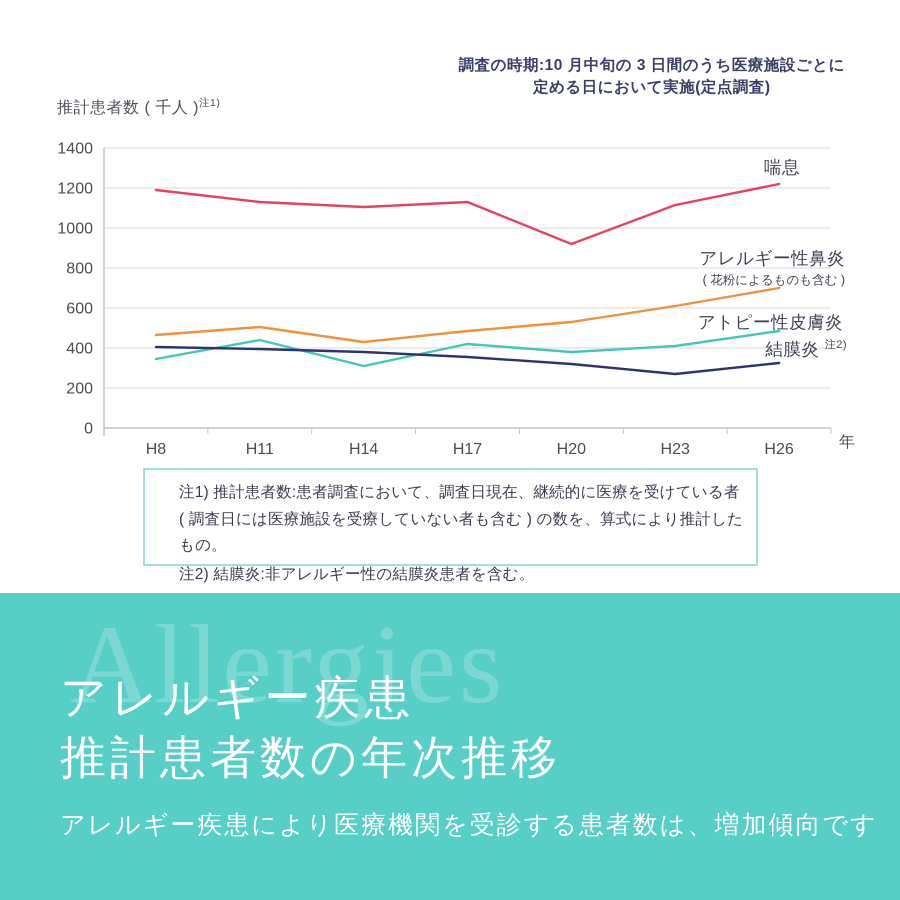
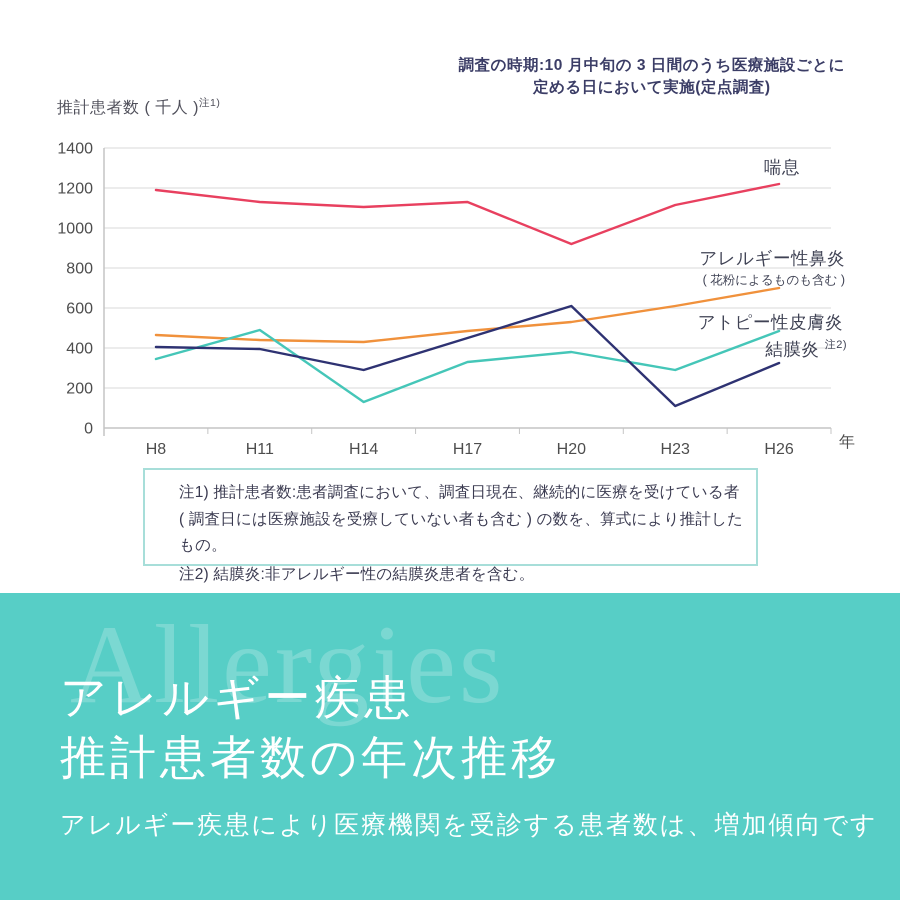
アレルギー性鼻炎/H11: 500 -> 440
アトピー性皮膚炎/H11: 440 -> 490
アトピー性皮膚炎/H14: 310 -> 130
結膜炎/H14: 380 -> 290
アトピー性皮膚炎/H17: 420 -> 330
結膜炎/H17: 360 -> 450
結膜炎/H20: 320 -> 610
アトピー性皮膚炎/H23: 410 -> 290
結膜炎/H23: 270 -> 110
